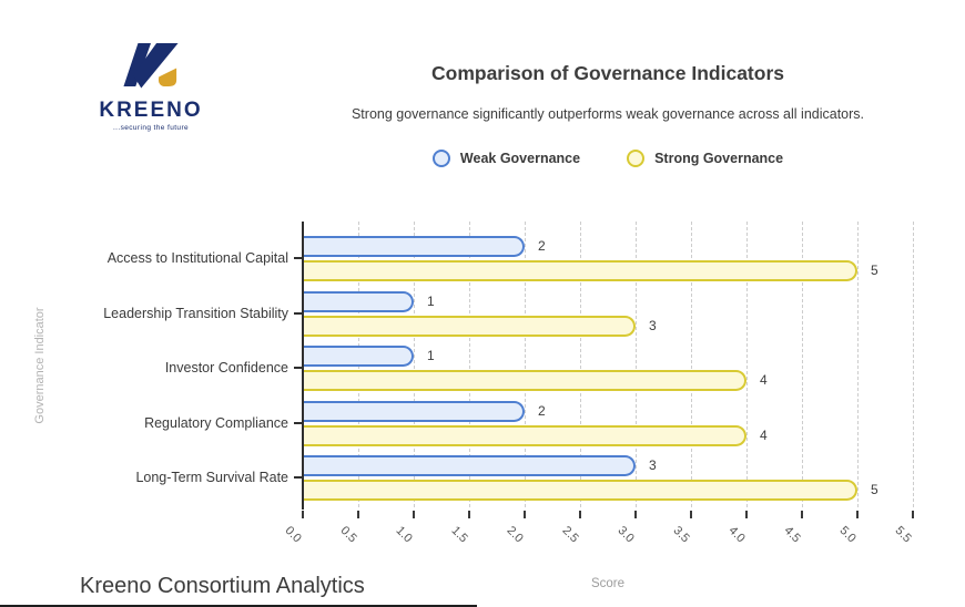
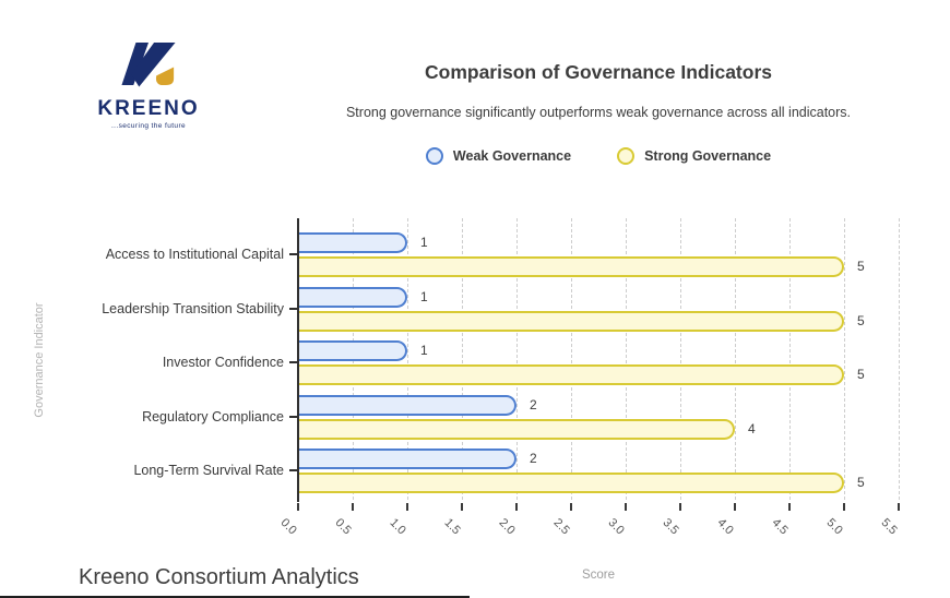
Weak Governance/Access to Institutional Capital: 2 -> 1
Strong Governance/Leadership Transition Stability: 3 -> 5
Strong Governance/Investor Confidence: 4 -> 5
Weak Governance/Long-Term Survival Rate: 3 -> 2
